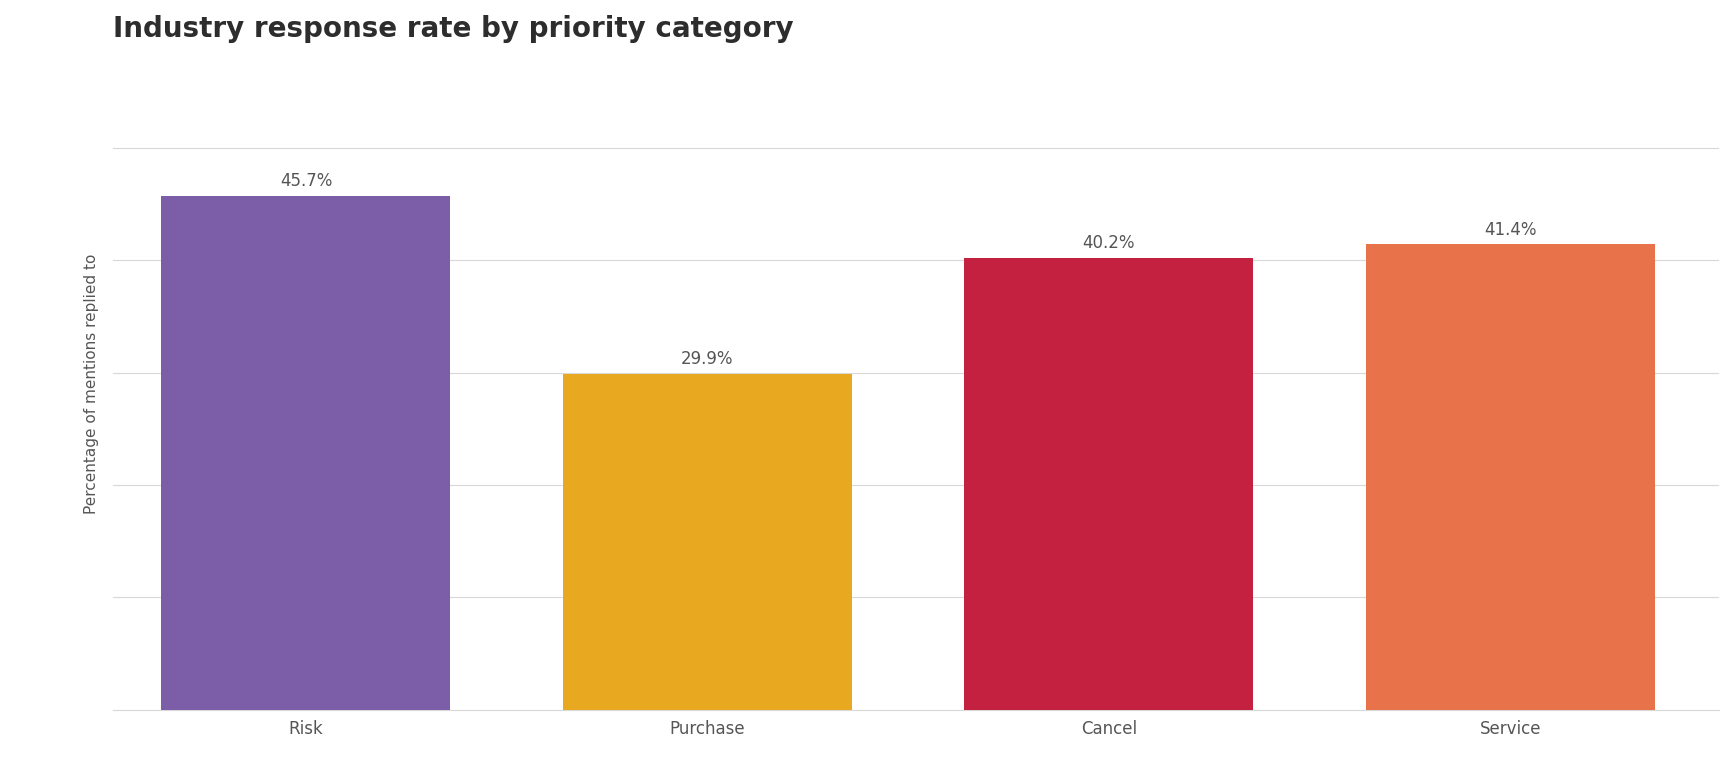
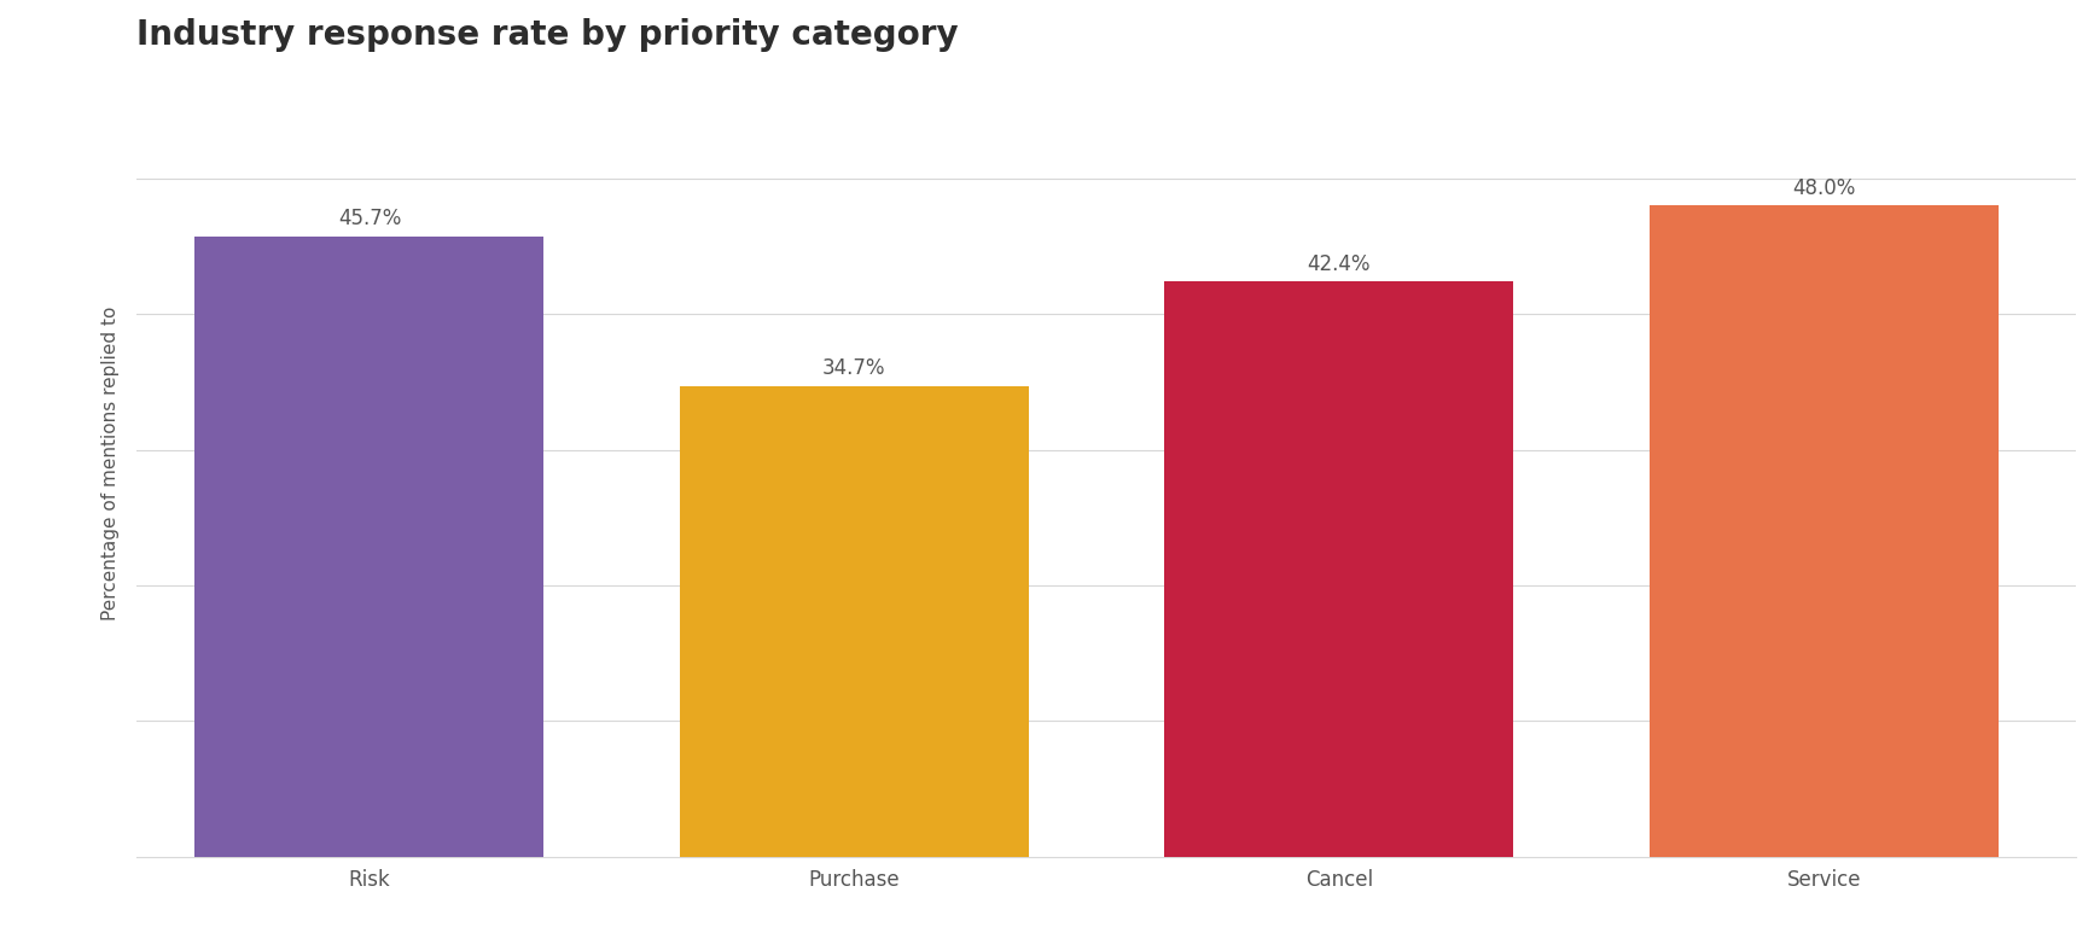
Purchase: 29.9% -> 34.7%
Cancel: 40.2% -> 42.4%
Service: 41.4% -> 48.0%
